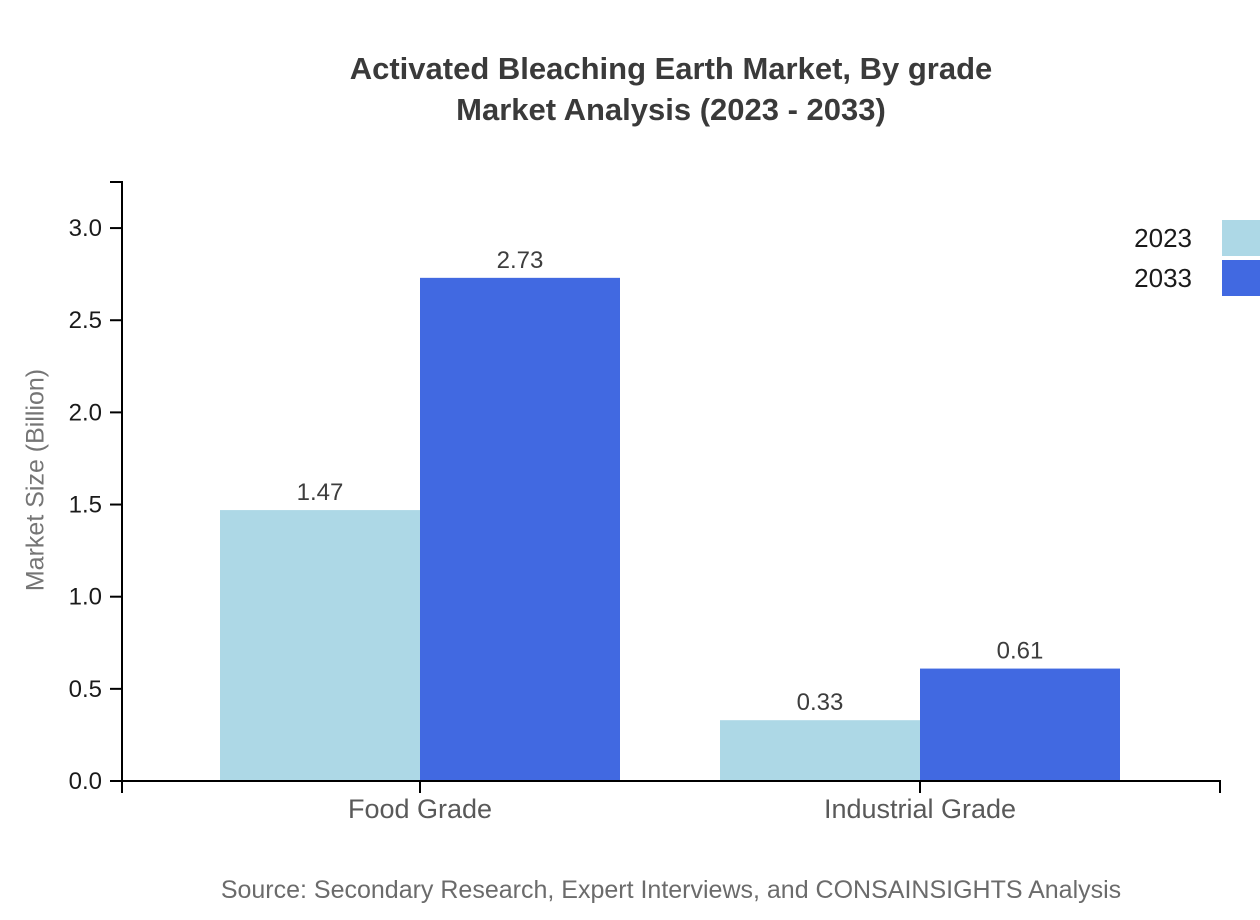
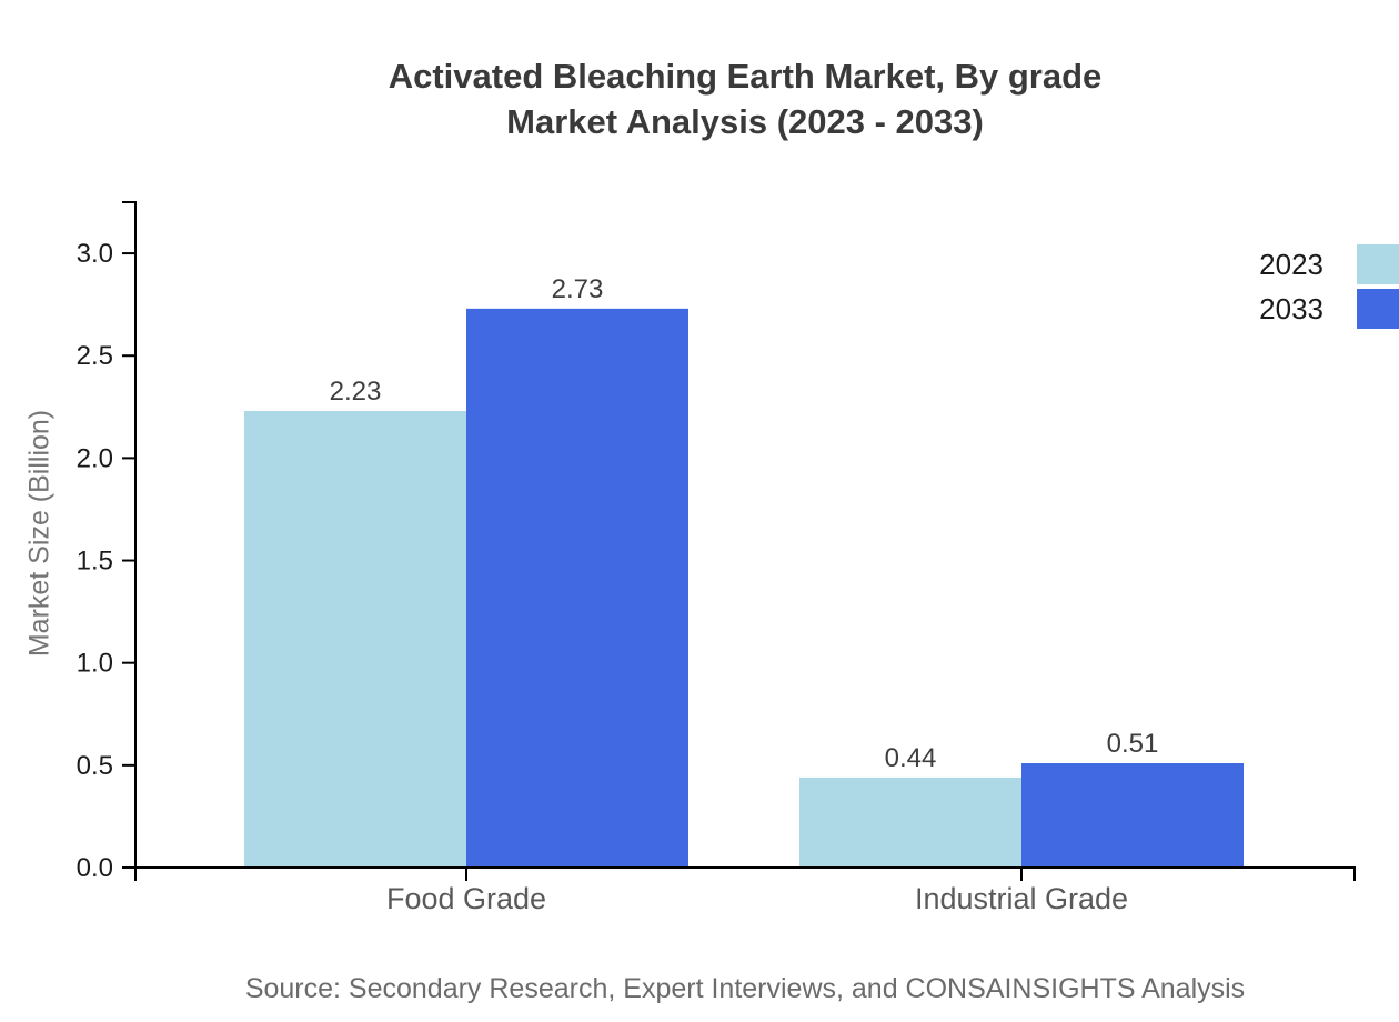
2023/Food Grade: 1.47 -> 2.23
2023/Industrial Grade: 0.33 -> 0.44
2033/Industrial Grade: 0.61 -> 0.51
